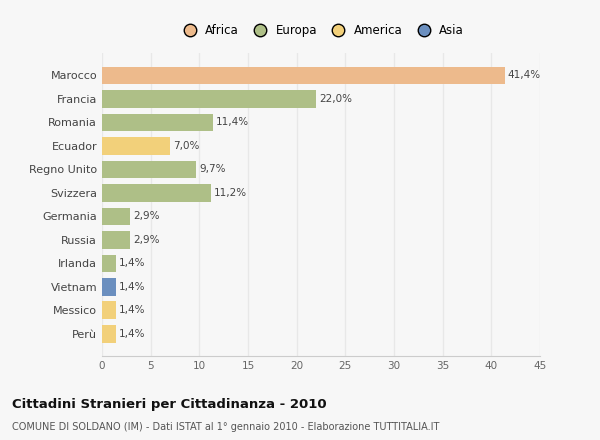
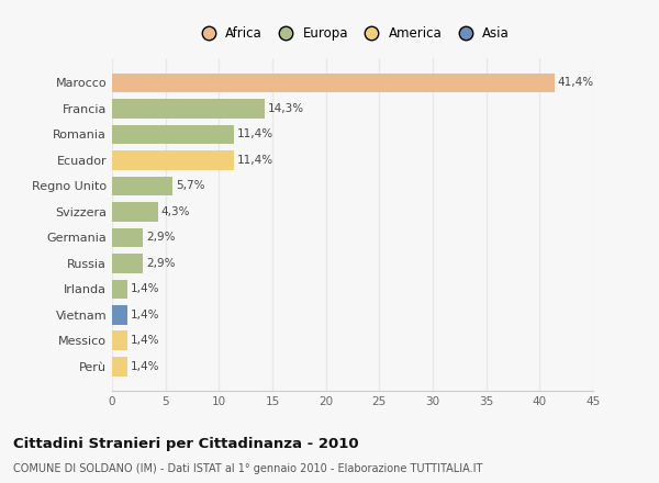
Francia: 22,0% -> 14,3%
Ecuador: 7,0% -> 11,4%
Regno Unito: 9,7% -> 5,7%
Svizzera: 11,2% -> 4,3%
